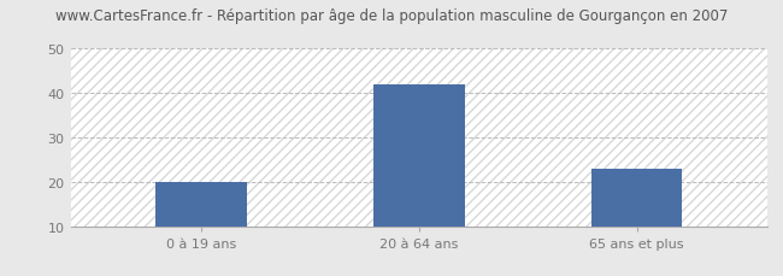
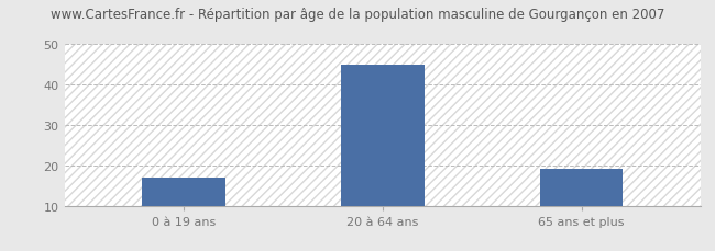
0 à 19 ans: 20 -> 17
20 à 64 ans: 42 -> 45
65 ans et plus: 23 -> 19
